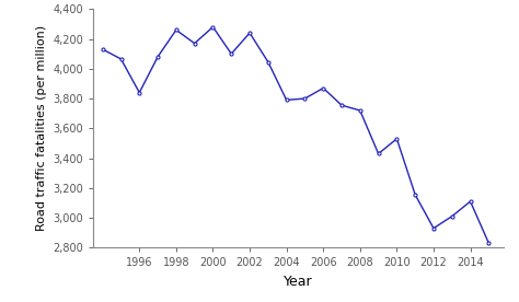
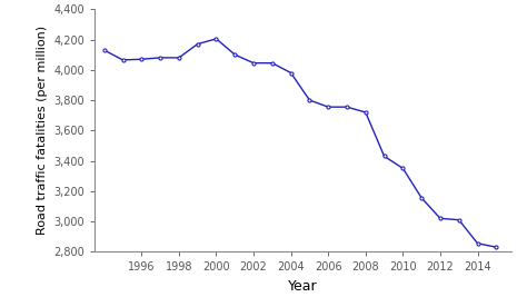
1996: 3,840 -> 4,070
1998: 4,260 -> 4,080
2000: 4,280 -> 4,200
2002: 4,240 -> 4,040
2004: 3,790 -> 3,980
2006: 3,870 -> 3,760
2010: 3,530 -> 3,350
2012: 2,930 -> 3,020
2014: 3,110 -> 2,860
